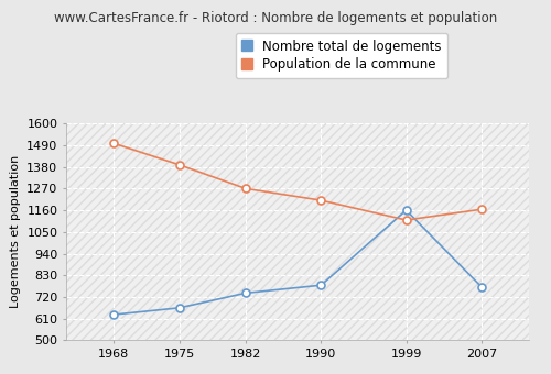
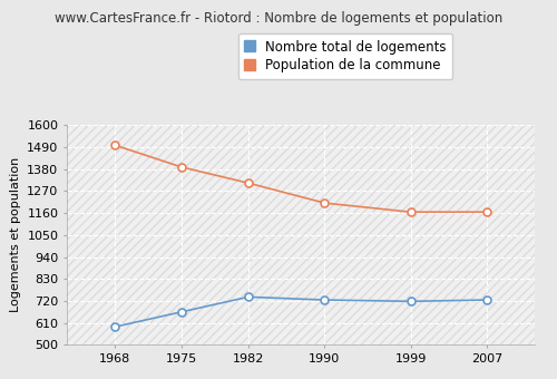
Nombre total de logements/1968: 630 -> 590
Population de la commune/1982: 1270 -> 1310
Nombre total de logements/1990: 780 -> 720
Nombre total de logements/1999: 1160 -> 720
Population de la commune/1999: 1110 -> 1160
Nombre total de logements/2007: 770 -> 720
